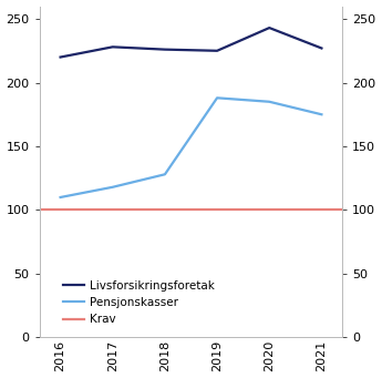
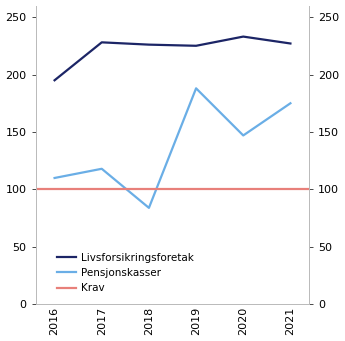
Livsforsikringsforetak/2016: 220 -> 195
Pensjonskasser/2018: 128 -> 84
Livsforsikringsforetak/2020: 243 -> 233
Pensjonskasser/2020: 185 -> 147
